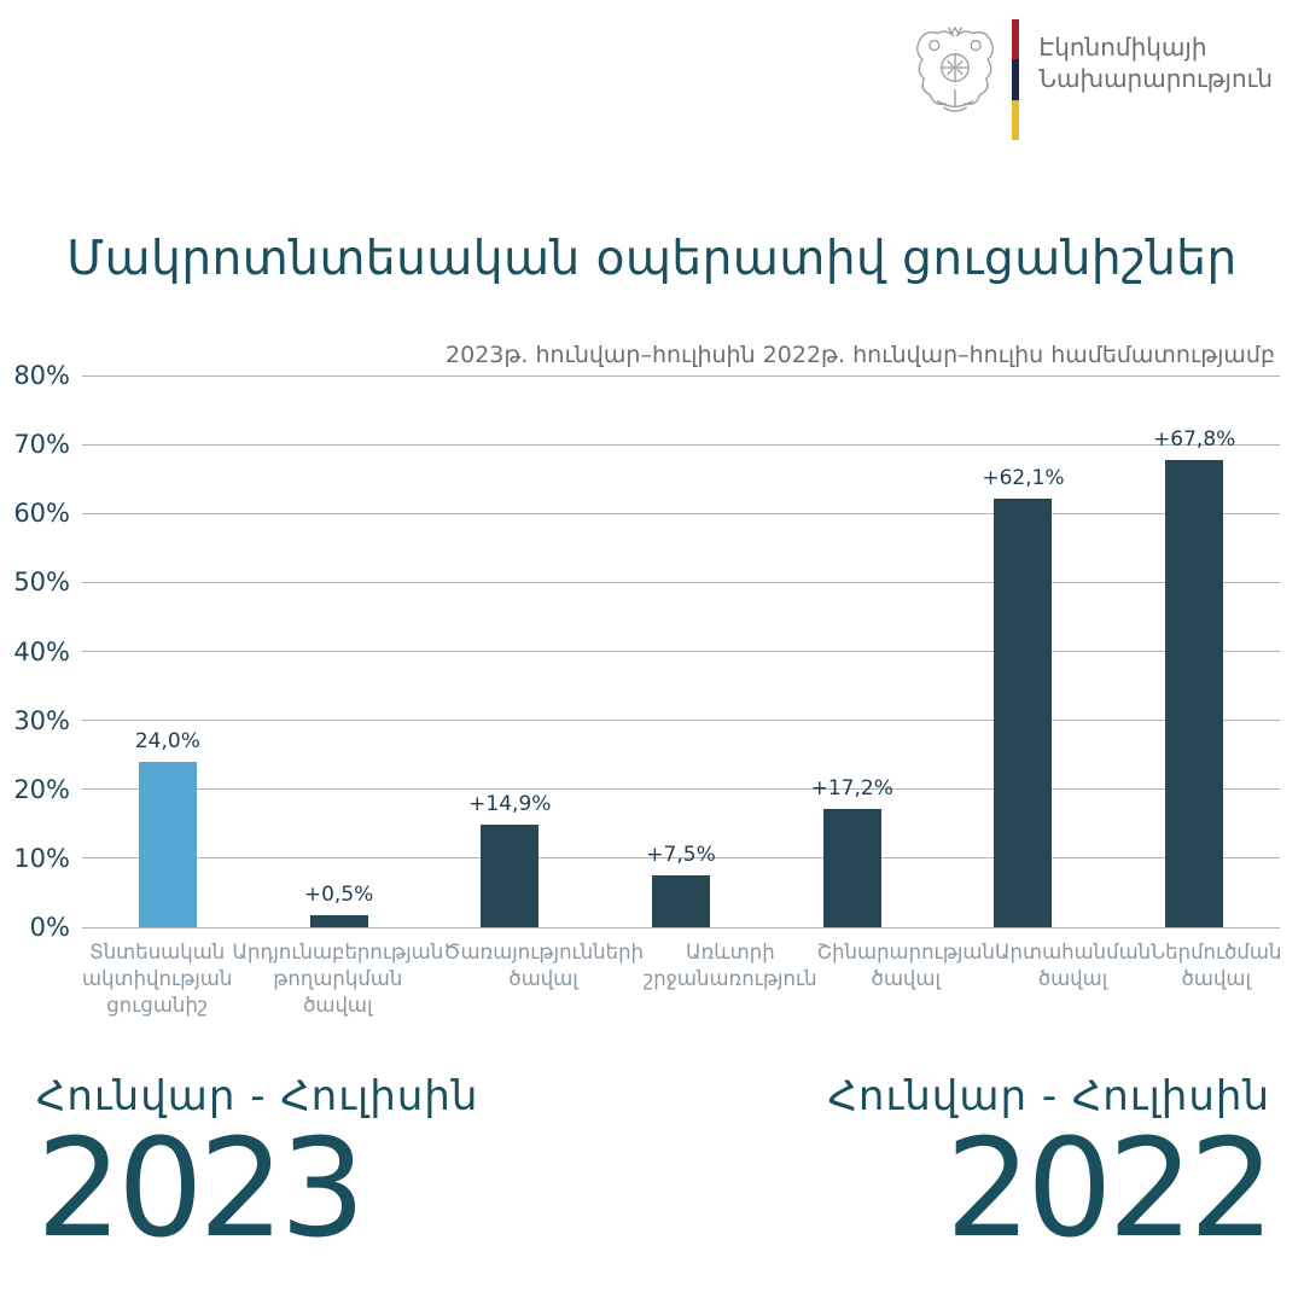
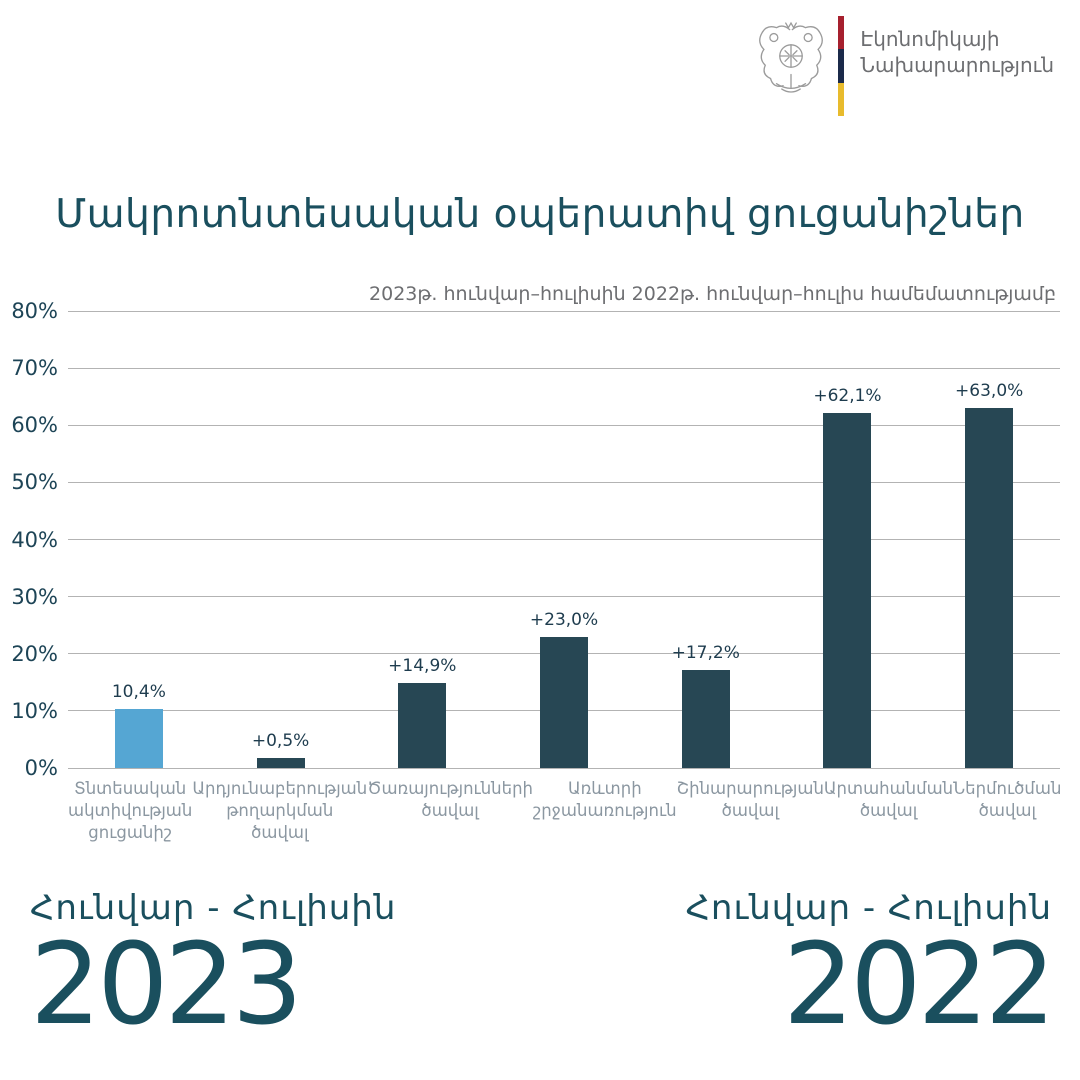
Տնտեսական ակտիվության ցուցանիշ: 24,0% -> 10,4%
Առևտրի շրջանառություն: +7,5% -> +23,0%
Ներմուծման ծավալ: +67,8% -> +63,0%
